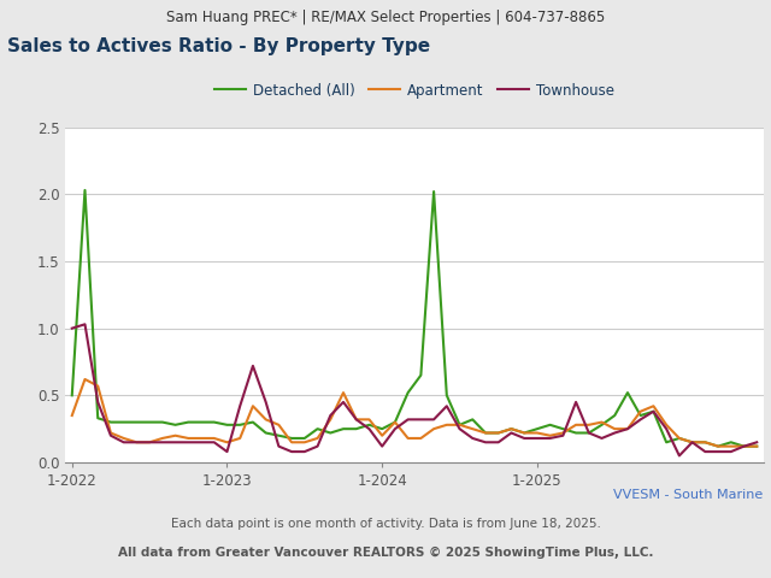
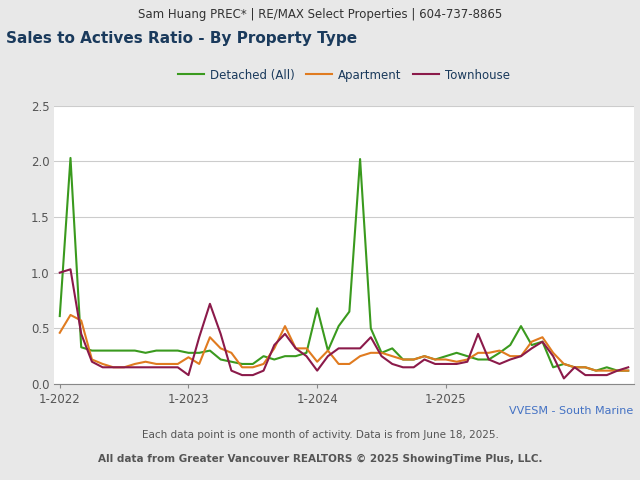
Detached (All)/1-2022: 0.50 -> 0.61
Apartment/1-2022: 0.35 -> 0.46
Apartment/1-2023: 0.15 -> 0.24
Detached (All)/1-2024: 0.25 -> 0.68
